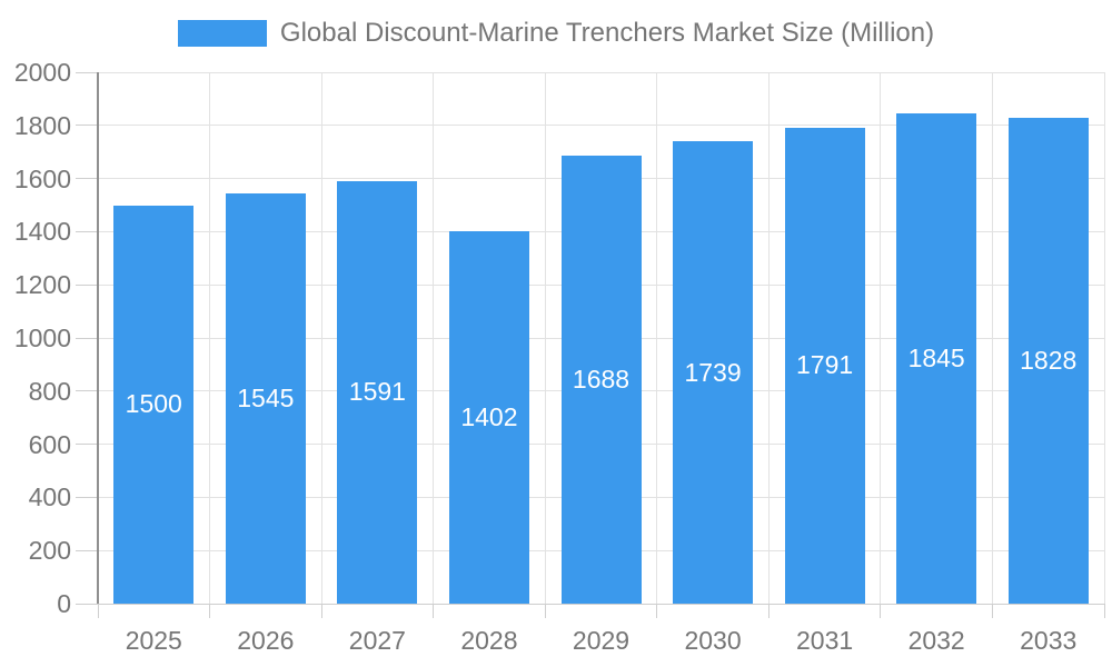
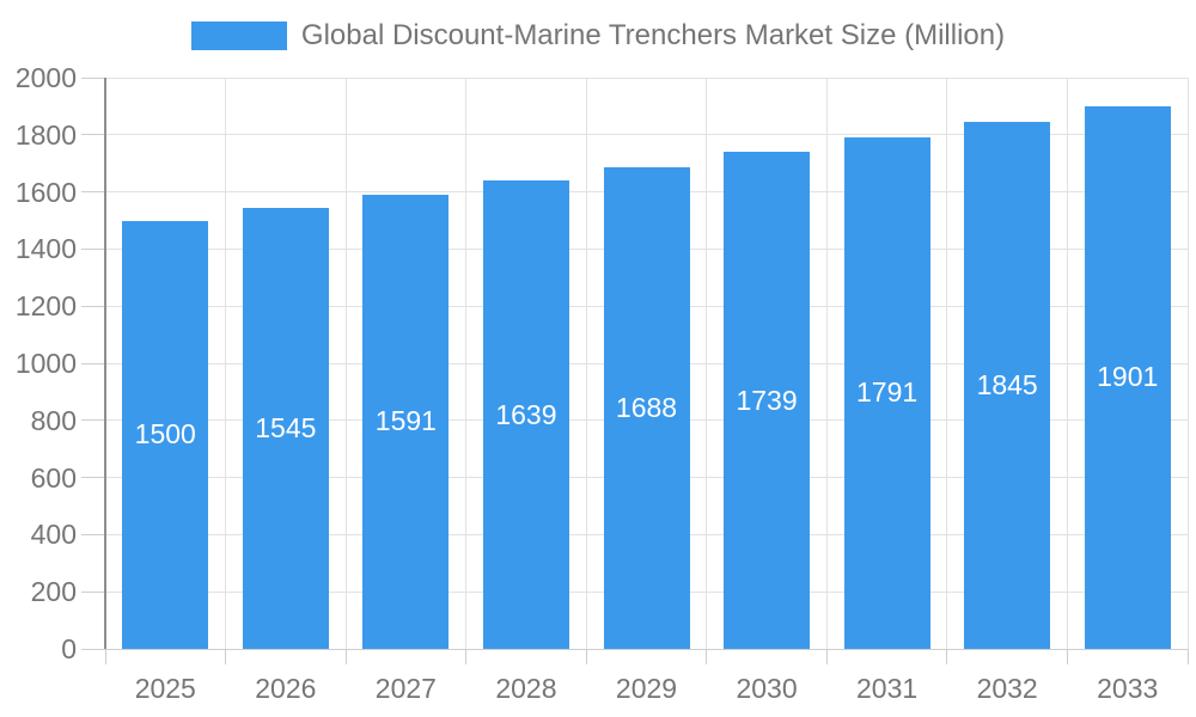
2028: 1402 -> 1639
2033: 1828 -> 1901
